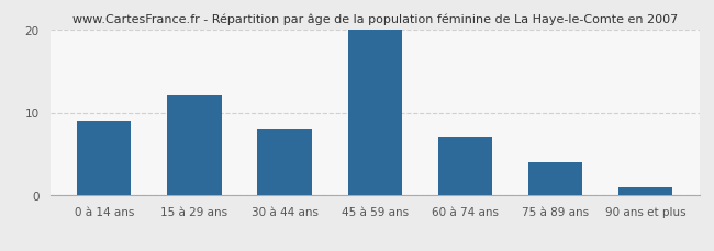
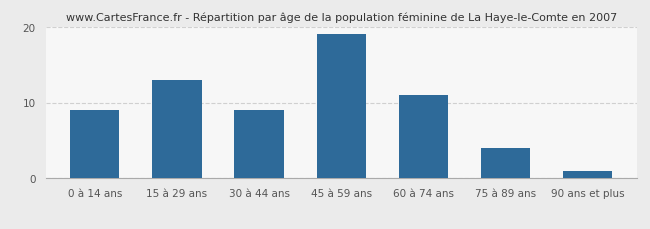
15 à 29 ans: 12 -> 13
30 à 44 ans: 8 -> 9
45 à 59 ans: 20 -> 19
60 à 74 ans: 7 -> 11
